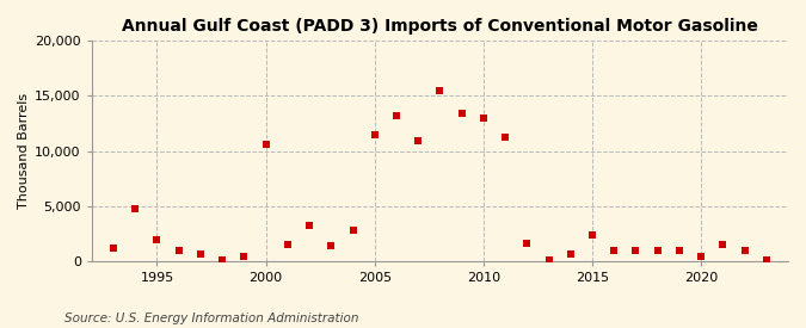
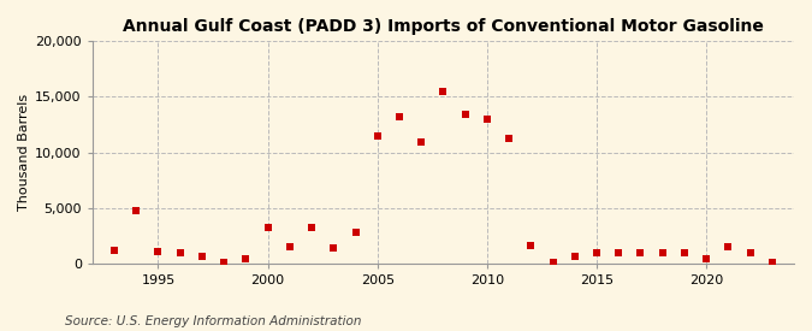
1995: 2,000 -> 1,100
2000: 10,600 -> 3,200
2015: 2,400 -> 1,000
